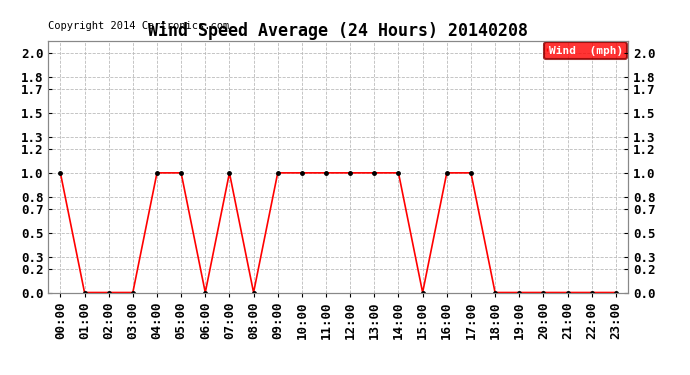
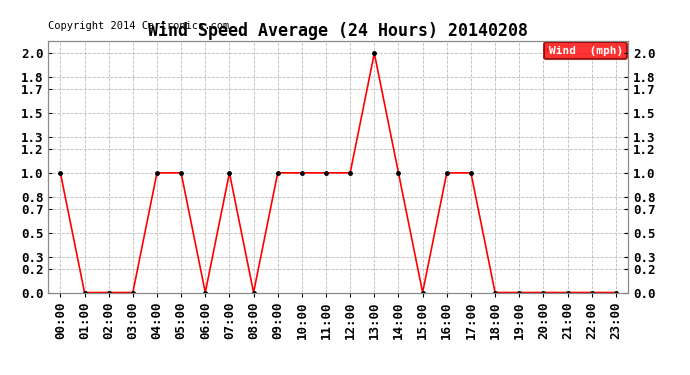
13:00: 1 -> 2
